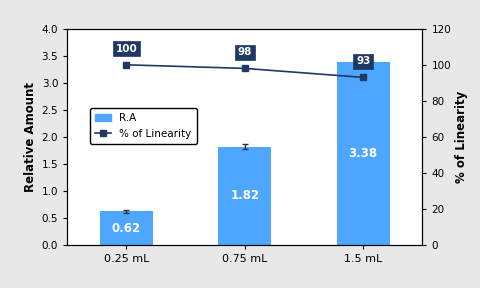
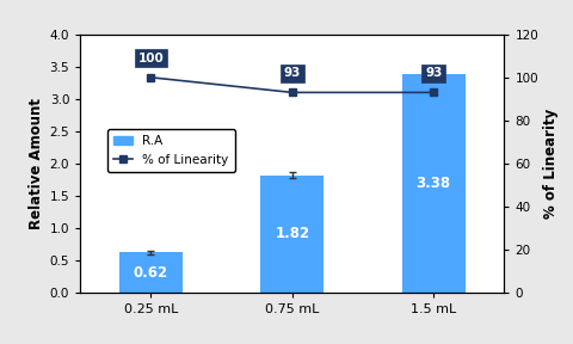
% of Linearity/0.75 mL: 98 -> 93
